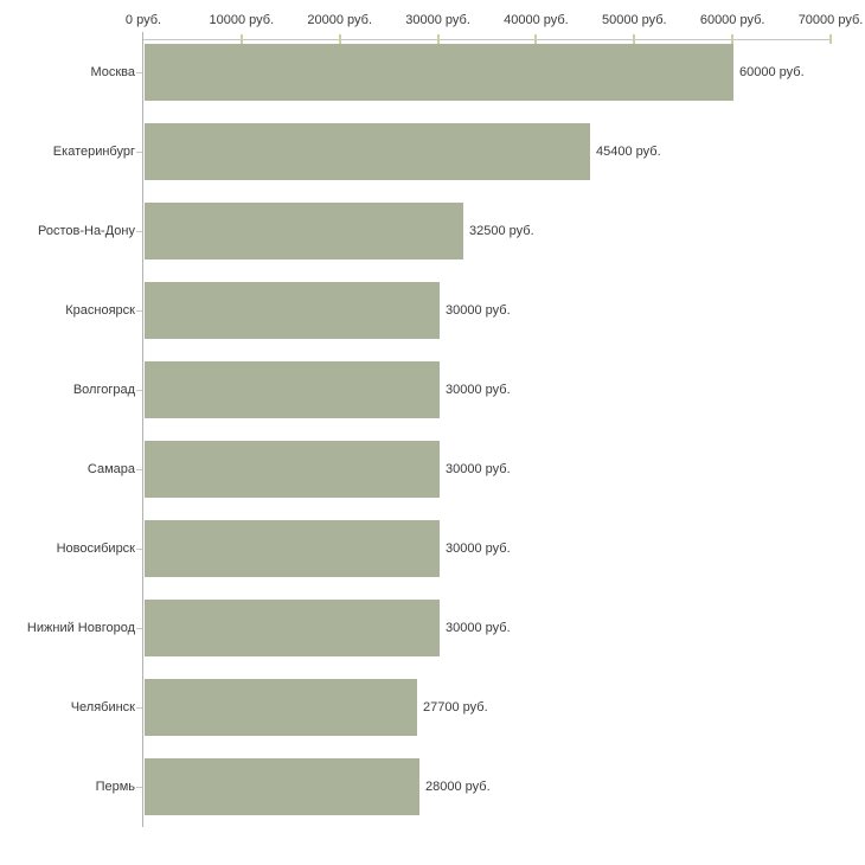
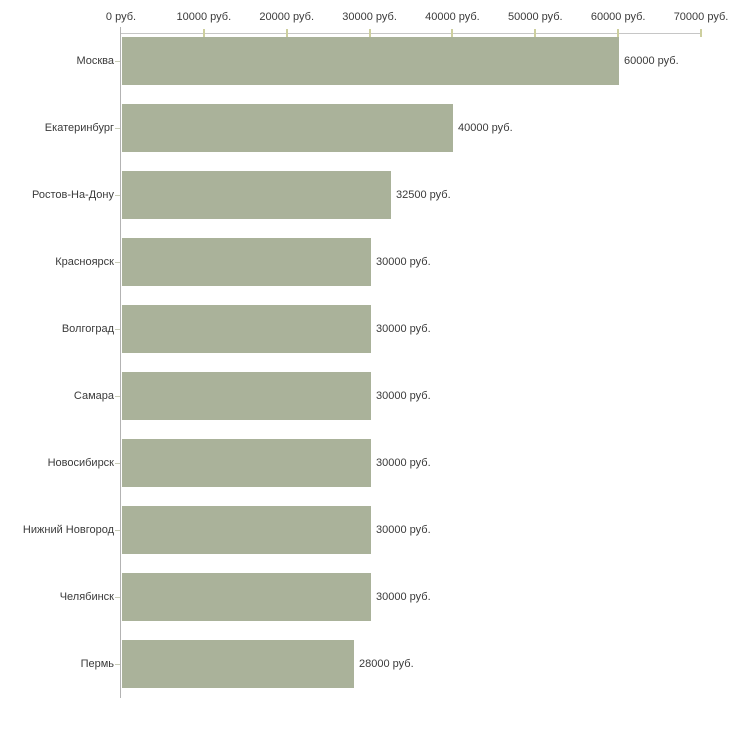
Екатеринбург: 45400 -> 40000
Челябинск: 27700 -> 30000
